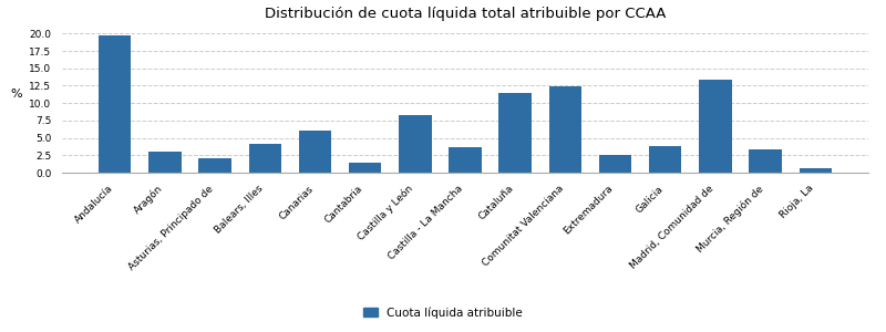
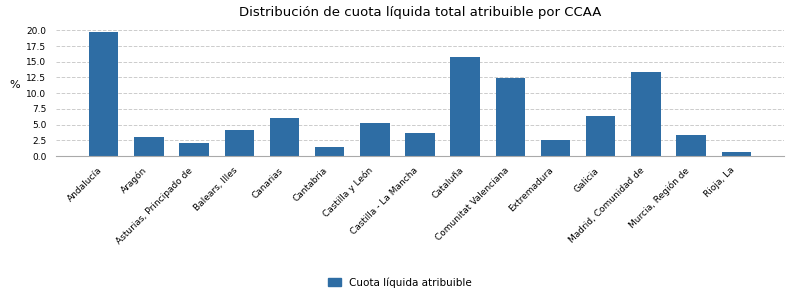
Castilla y León: 8.2 -> 5.2
Cataluña: 11.4 -> 15.8
Galicia: 3.8 -> 6.3
